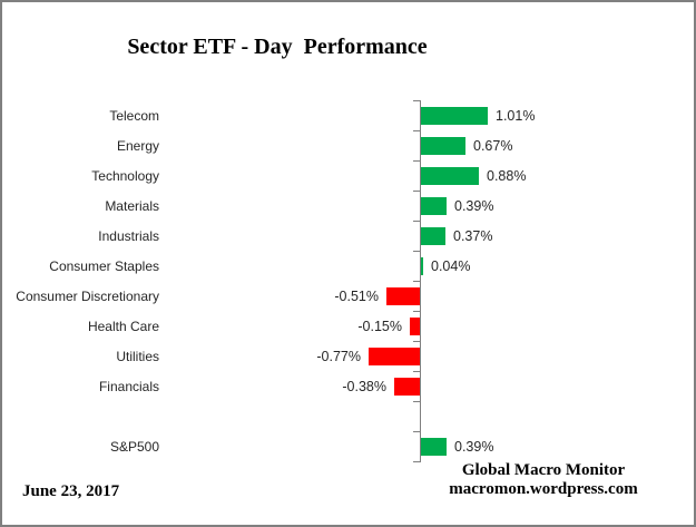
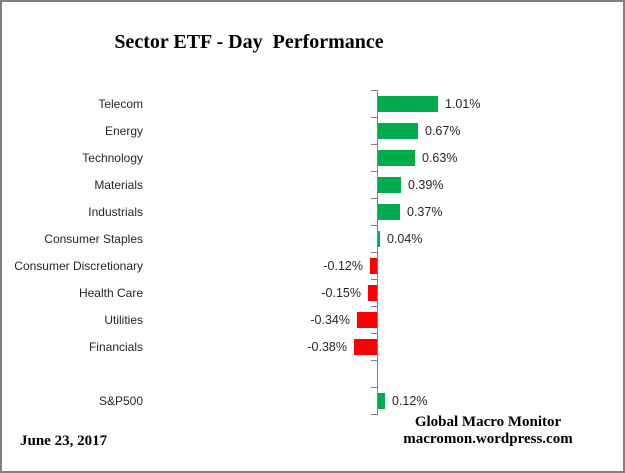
Technology: 0.88% -> 0.63%
Consumer Discretionary: -0.51% -> -0.12%
Utilities: -0.77% -> -0.34%
S&P500: 0.39% -> 0.12%
